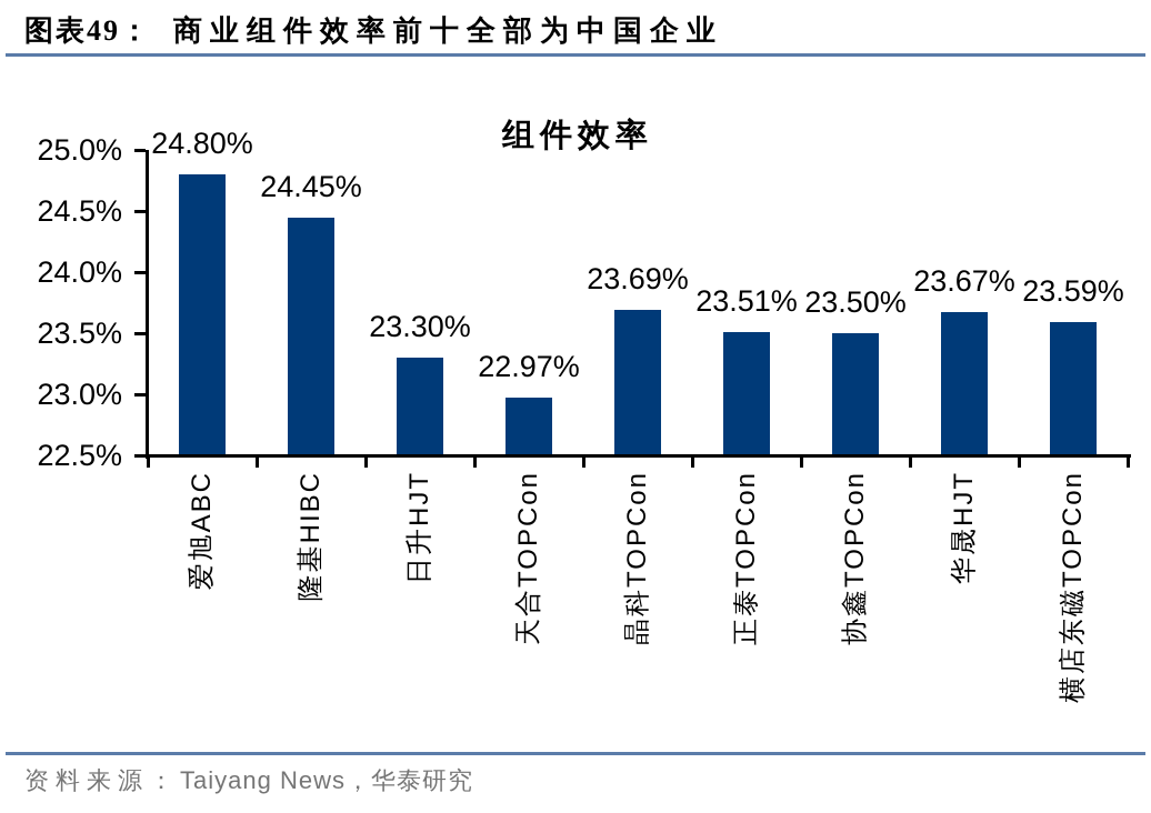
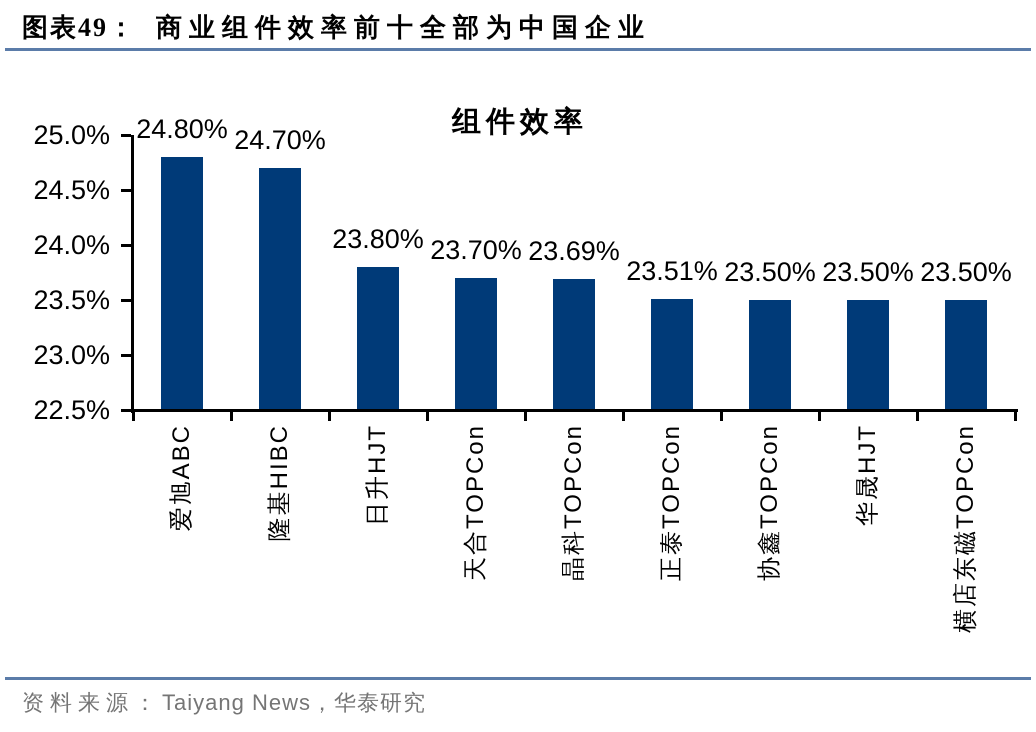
隆基HIBC: 24.45% -> 24.70%
日升HJT: 23.30% -> 23.80%
天合TOPCon: 22.97% -> 23.70%
华晟HJT: 23.67% -> 23.50%
横店东磁TOPCon: 23.59% -> 23.50%
